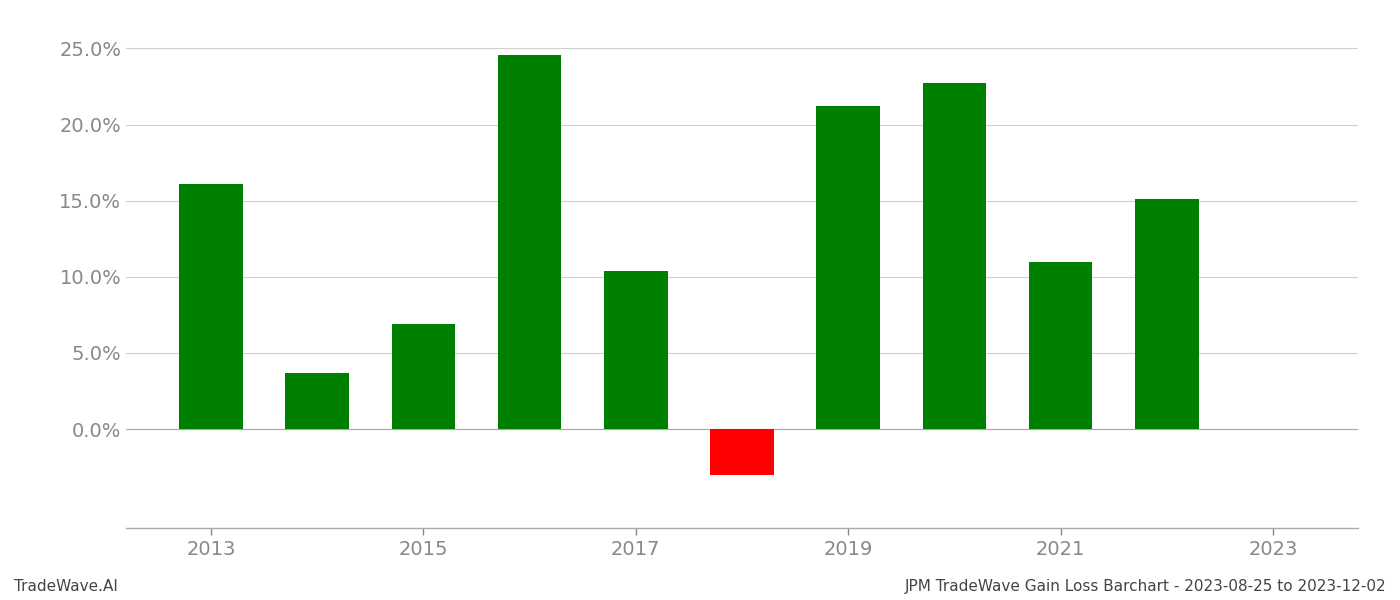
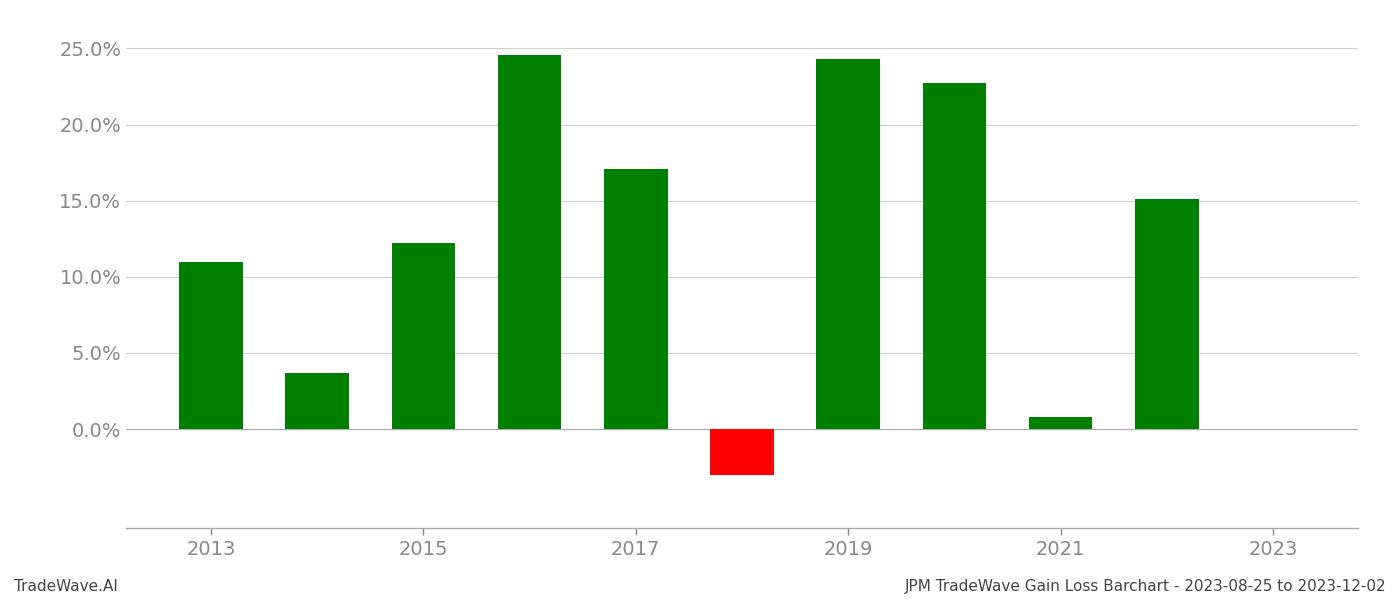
2013: 16.1% -> 11.0%
2015: 6.9% -> 12.2%
2017: 10.4% -> 17.1%
2019: 21.2% -> 24.3%
2021: 11.0% -> 0.8%
